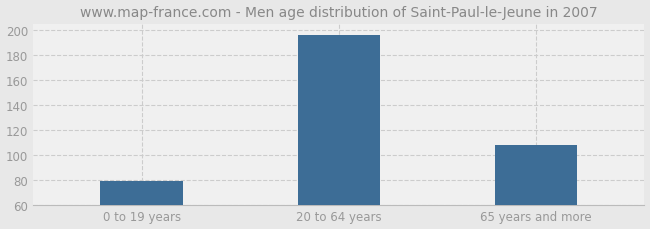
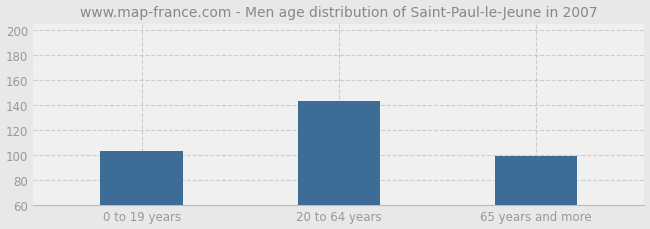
0 to 19 years: 79 -> 103
20 to 64 years: 196 -> 143
65 years and more: 108 -> 99
